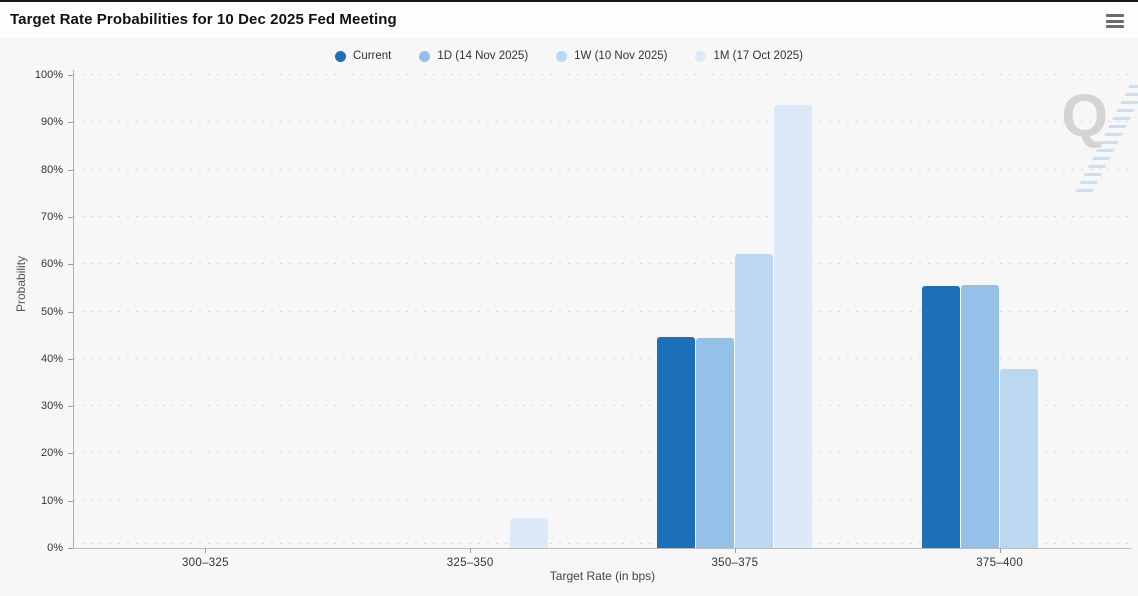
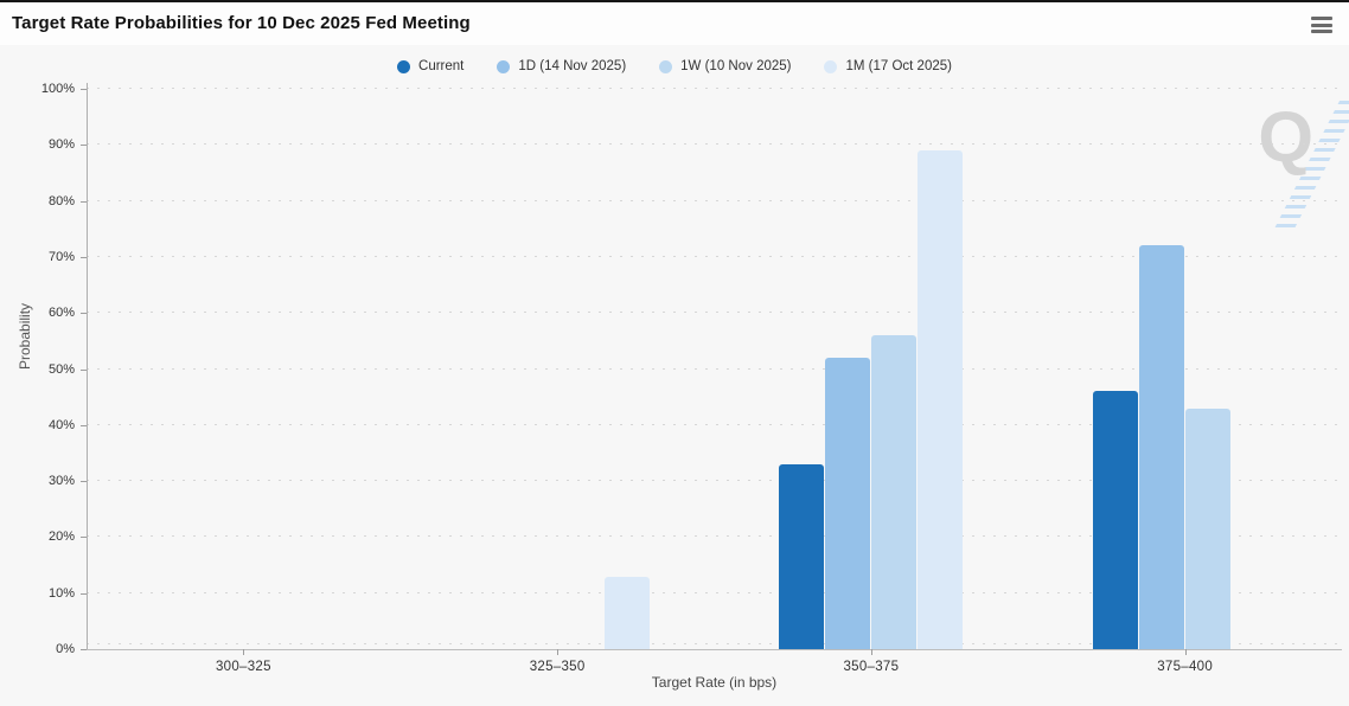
1M (17 Oct 2025)/325–350: 6% -> 13%
Current/350–375: 45% -> 33%
1D (14 Nov 2025)/350–375: 44% -> 52%
1W (10 Nov 2025)/350–375: 62% -> 56%
1M (17 Oct 2025)/350–375: 94% -> 89%
Current/375–400: 55% -> 46%
1D (14 Nov 2025)/375–400: 56% -> 72%
1W (10 Nov 2025)/375–400: 38% -> 43%
